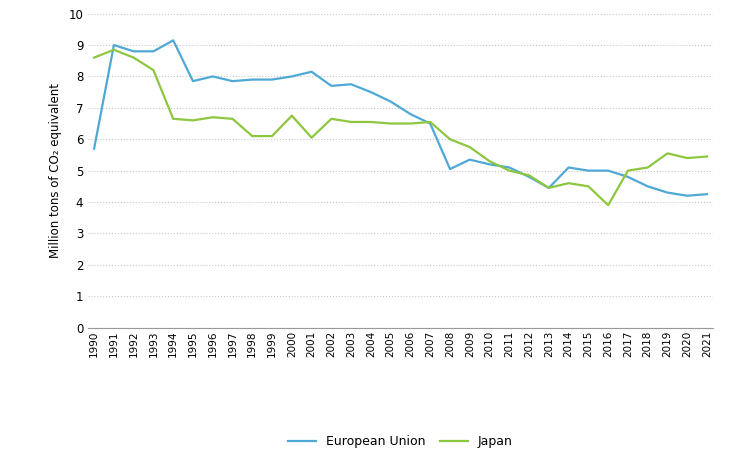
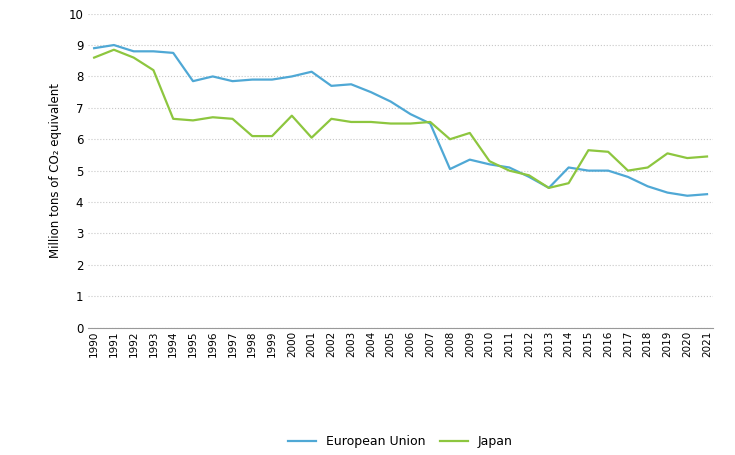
European Union/1990: 5.70 -> 8.90
European Union/1994: 9.15 -> 8.75
Japan/2009: 5.75 -> 6.20
Japan/2015: 4.50 -> 5.65
Japan/2016: 3.90 -> 5.60
